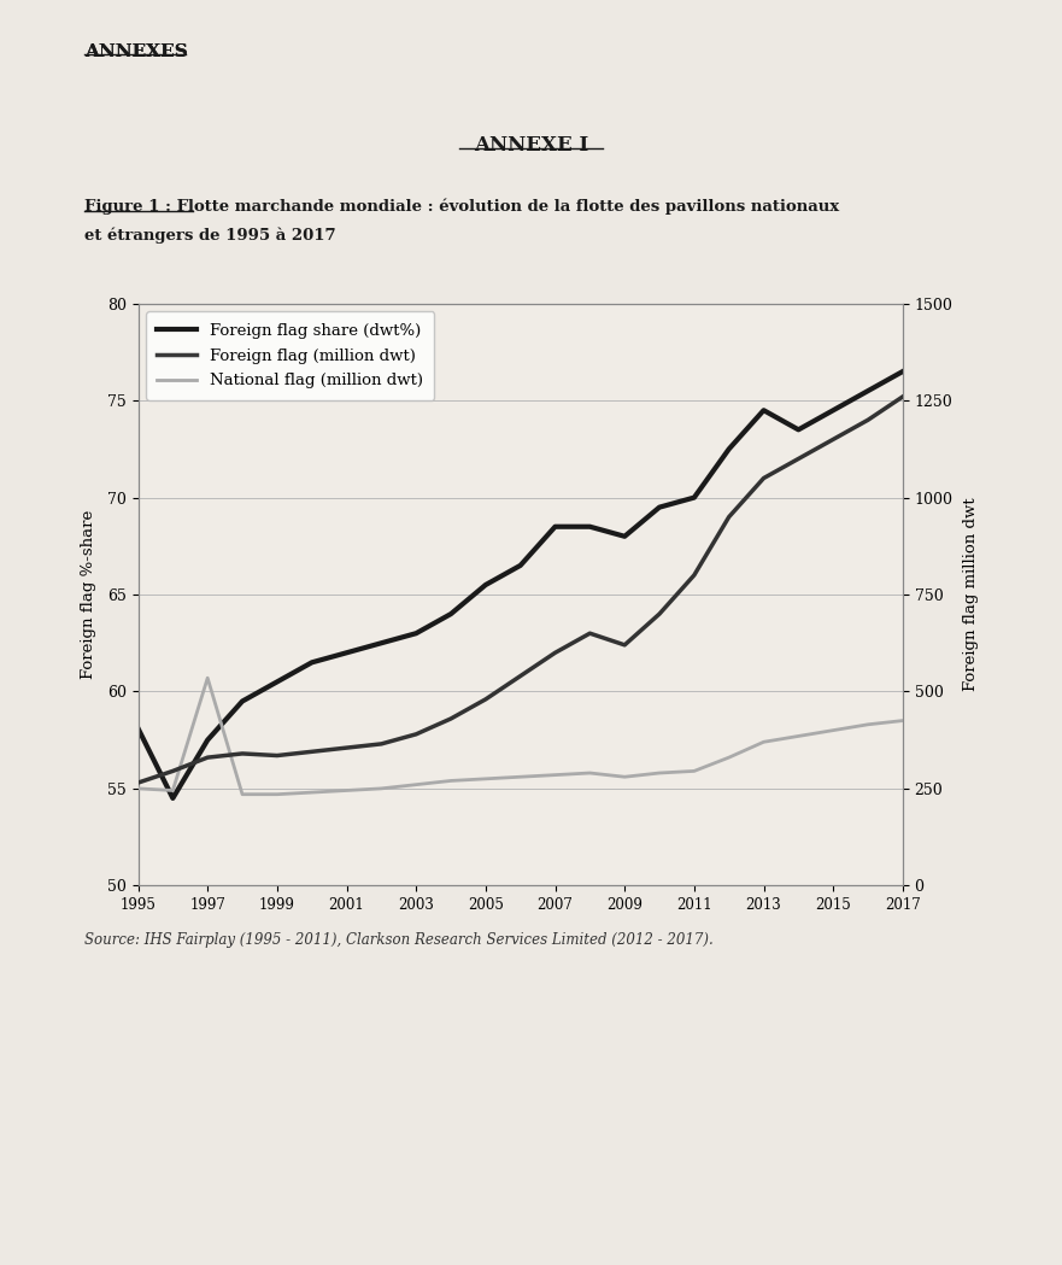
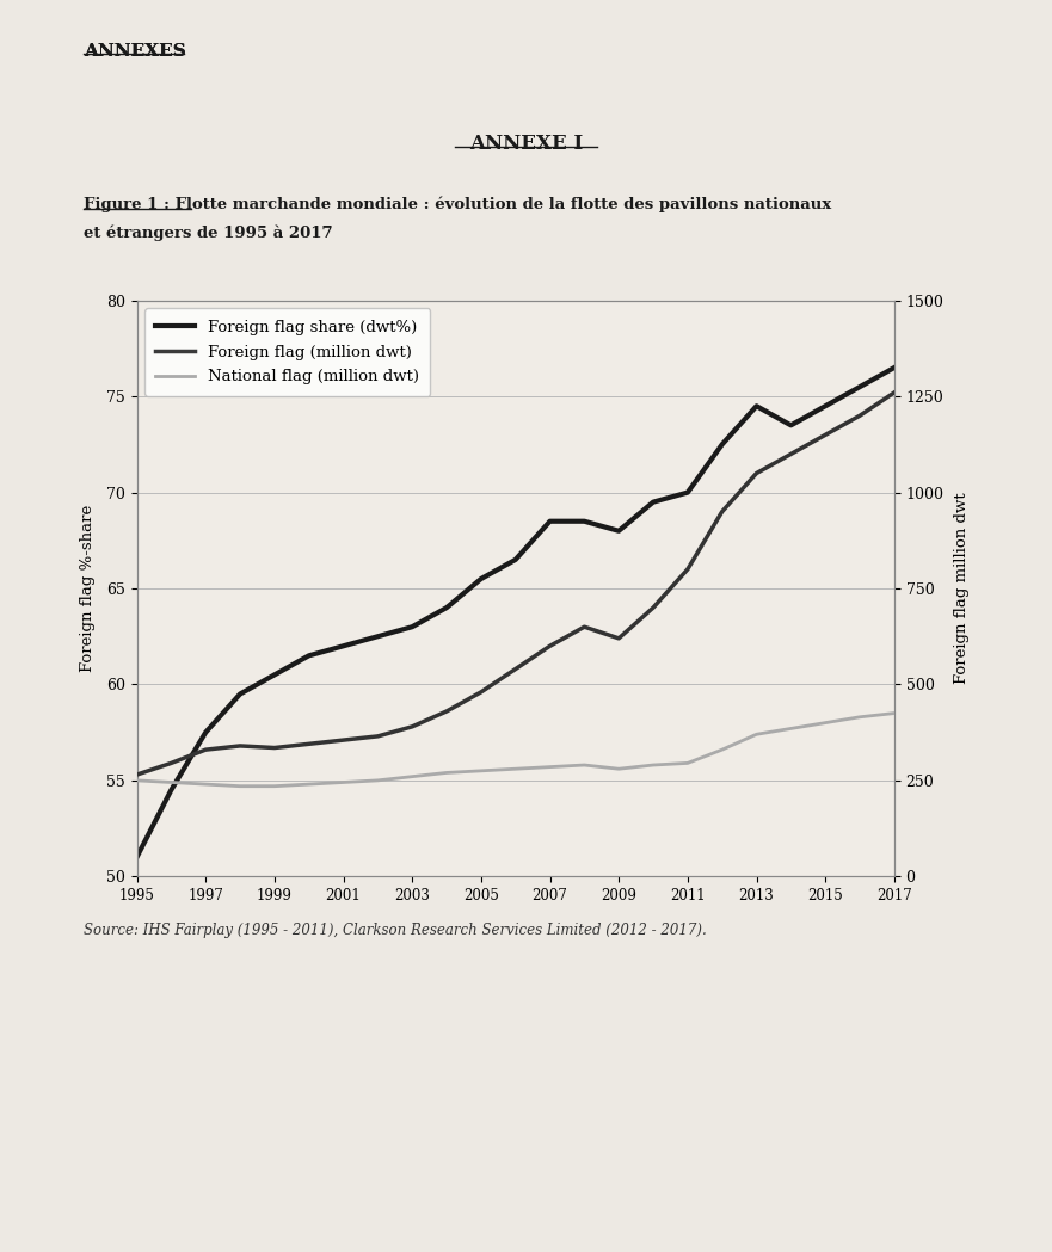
Foreign flag share (dwt%)/1995: 58.1 -> 51.0
National flag (million dwt)/1997: 535 -> 240
